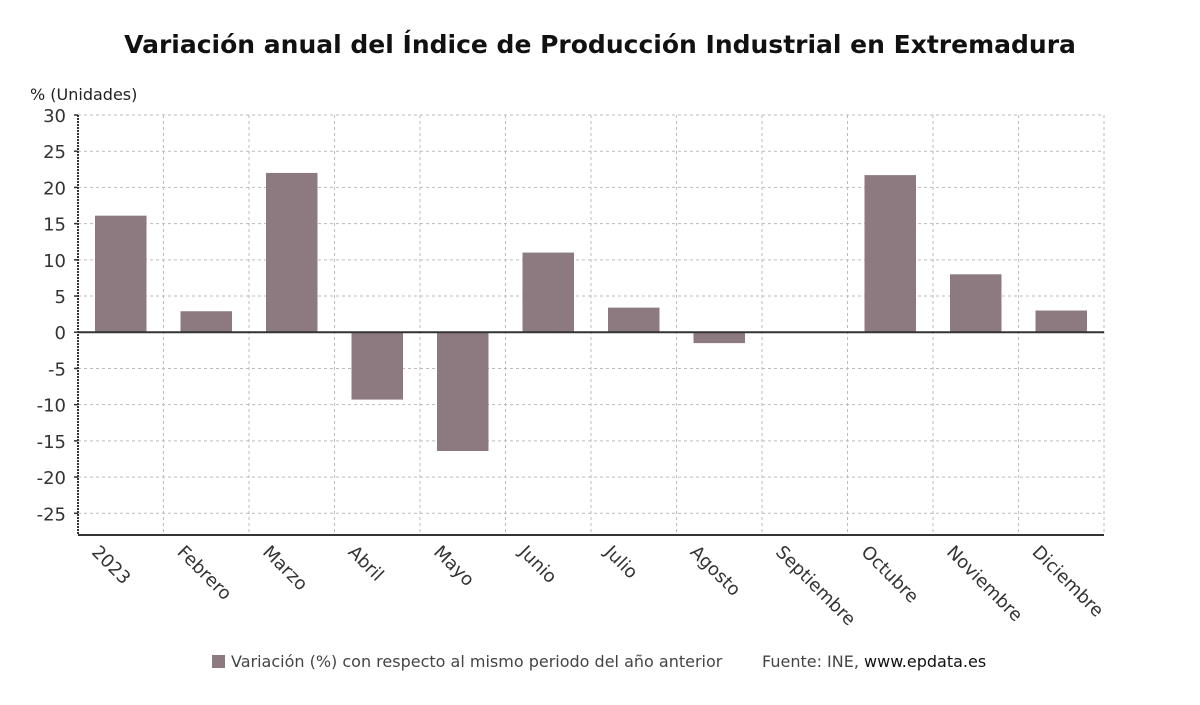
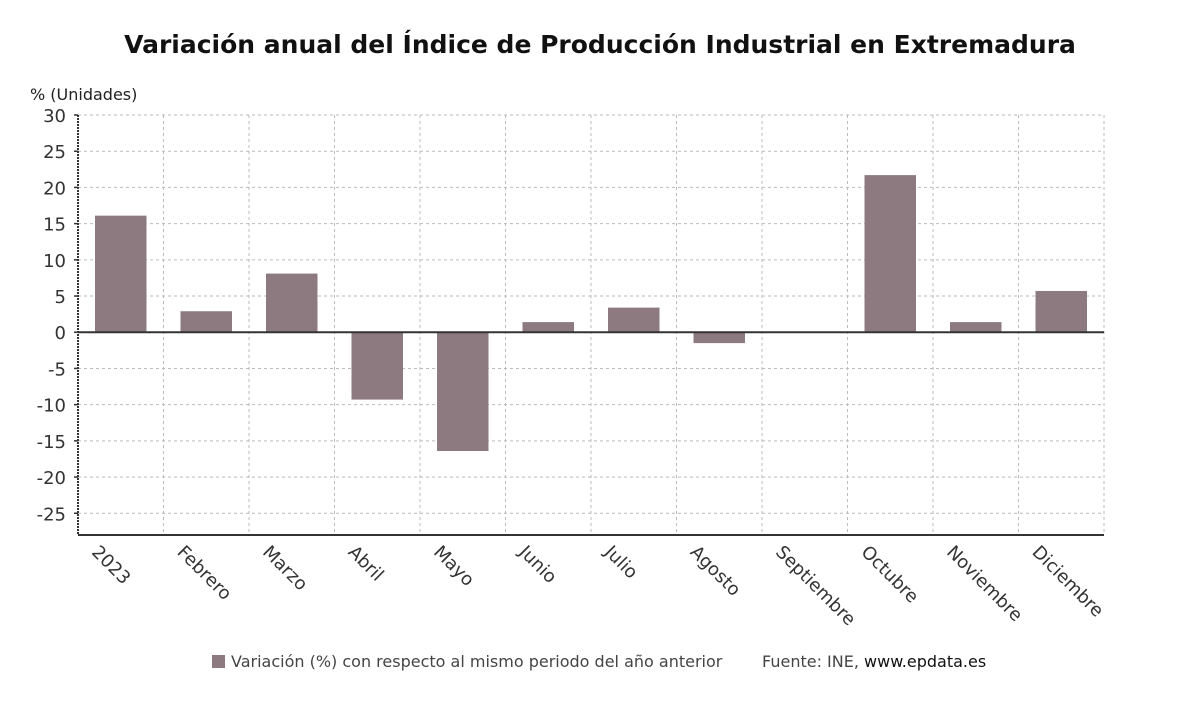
Marzo: 22 -> 8
Junio: 11 -> 1
Noviembre: 8 -> 1
Diciembre: 3 -> 6
